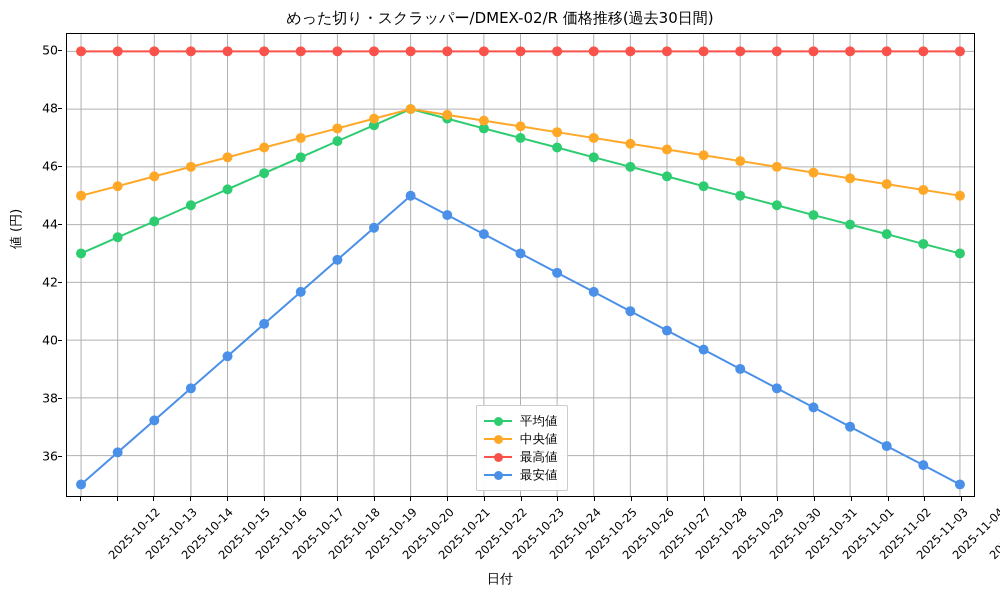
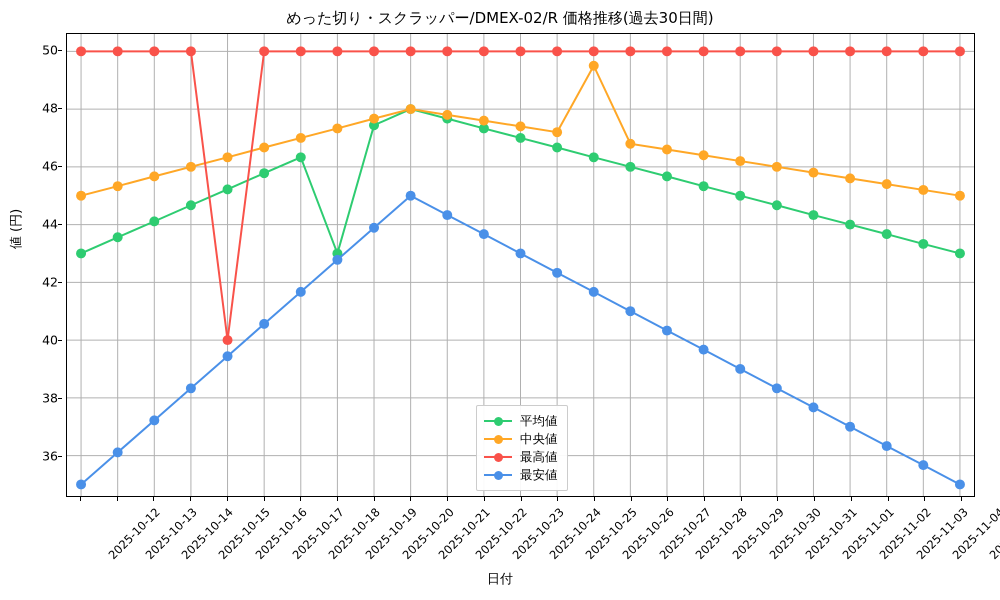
最高値/2025-10-16: 50 -> 40
平均値/2025-10-19: 46.9 -> 43.0
中央値/2025-10-26: 47.0 -> 49.5
